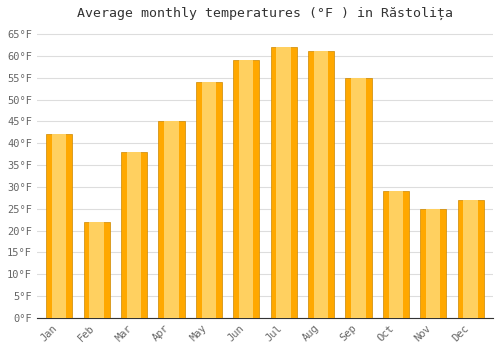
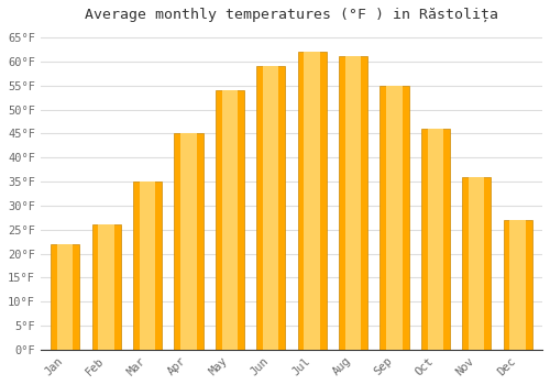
Jan: 42°F -> 22°F
Feb: 22°F -> 26°F
Mar: 38°F -> 35°F
Oct: 29°F -> 46°F
Nov: 25°F -> 36°F
